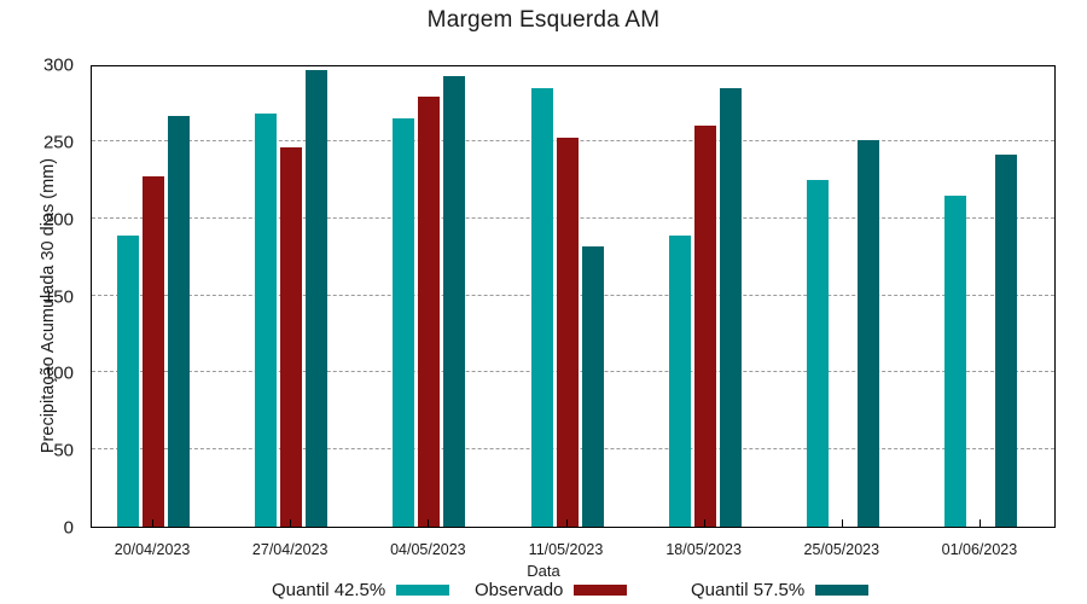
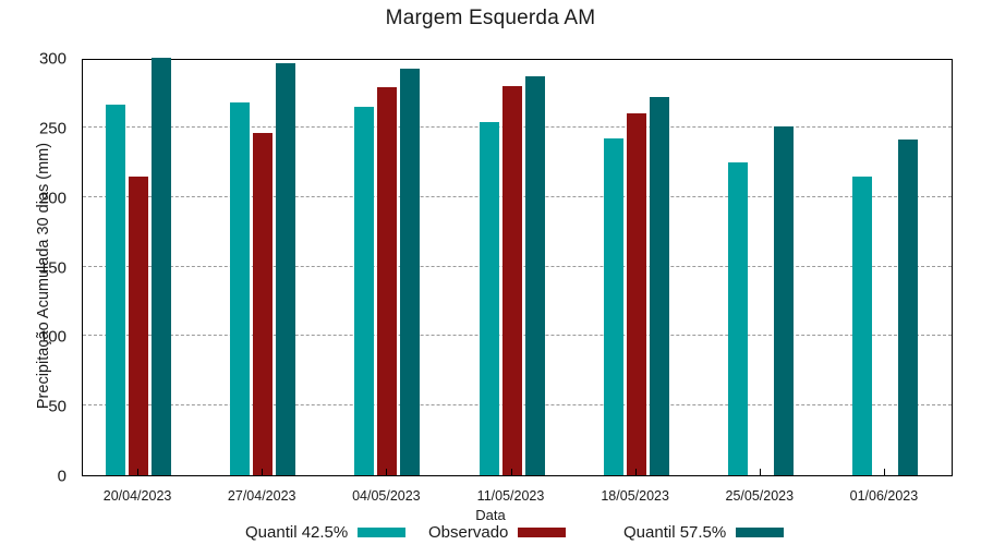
Quantil 42.5%/20/04/2023: 189 -> 266
Observado/20/04/2023: 227 -> 215
Quantil 57.5%/20/04/2023: 266 -> 300
Quantil 42.5%/11/05/2023: 284 -> 254
Observado/11/05/2023: 252 -> 280
Quantil 57.5%/11/05/2023: 182 -> 287
Quantil 42.5%/18/05/2023: 189 -> 242
Quantil 57.5%/18/05/2023: 284 -> 272
